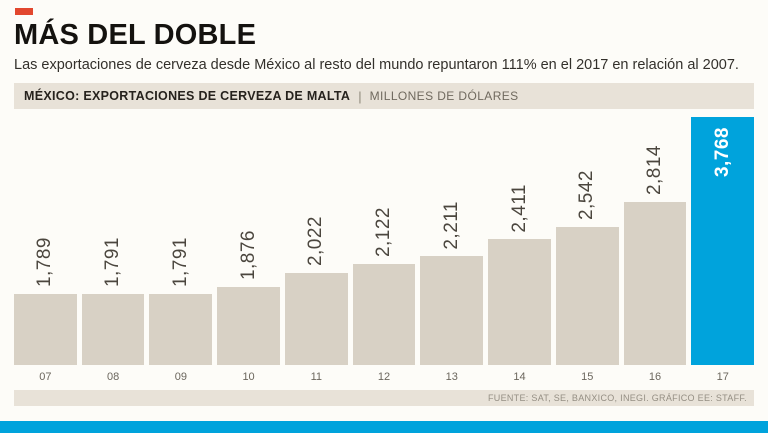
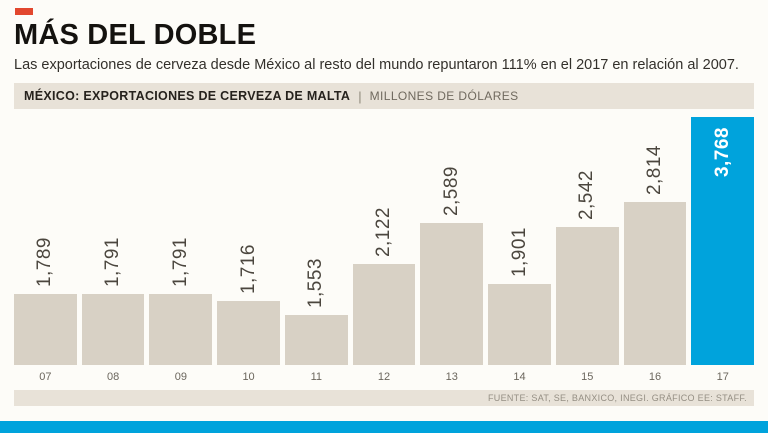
10: 1,876 -> 1,716
11: 2,022 -> 1,553
13: 2,211 -> 2,589
14: 2,411 -> 1,901
